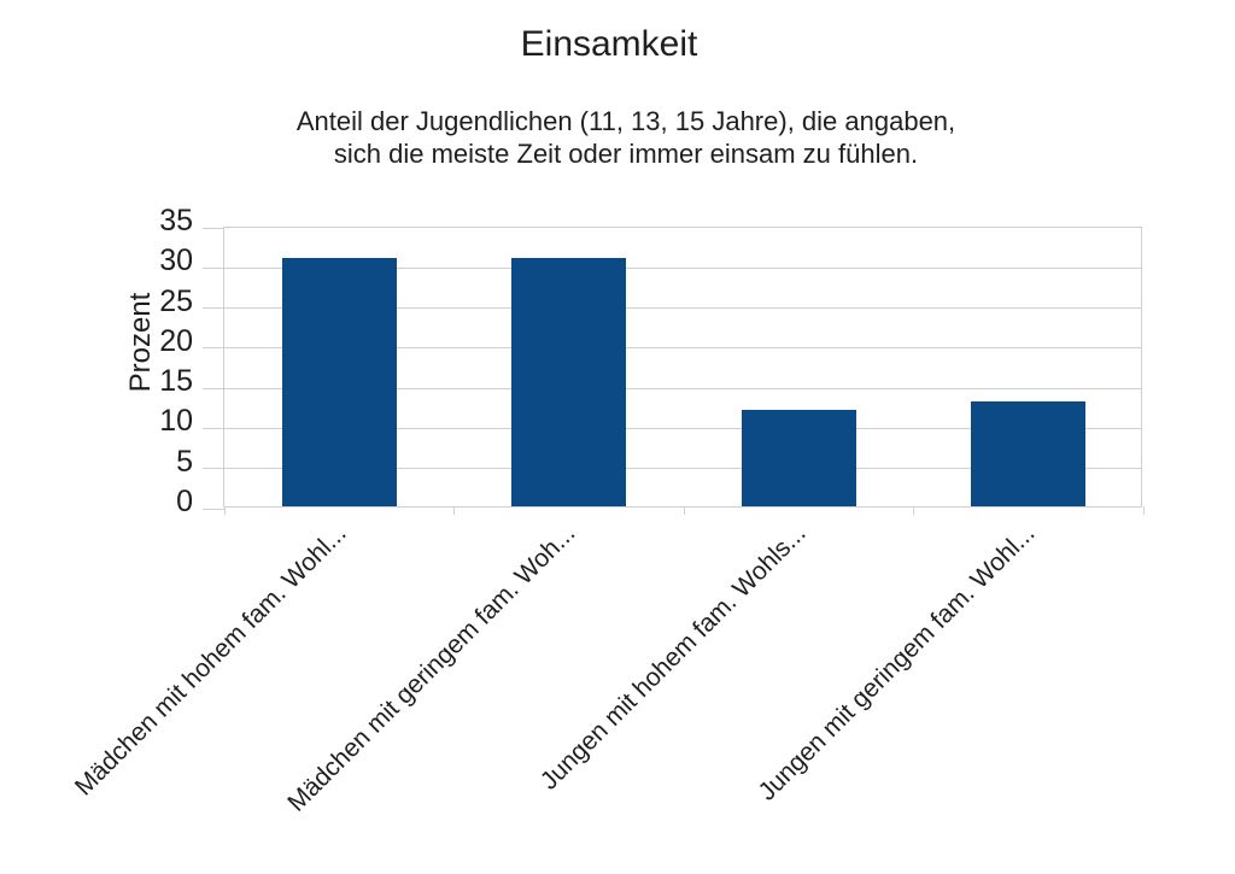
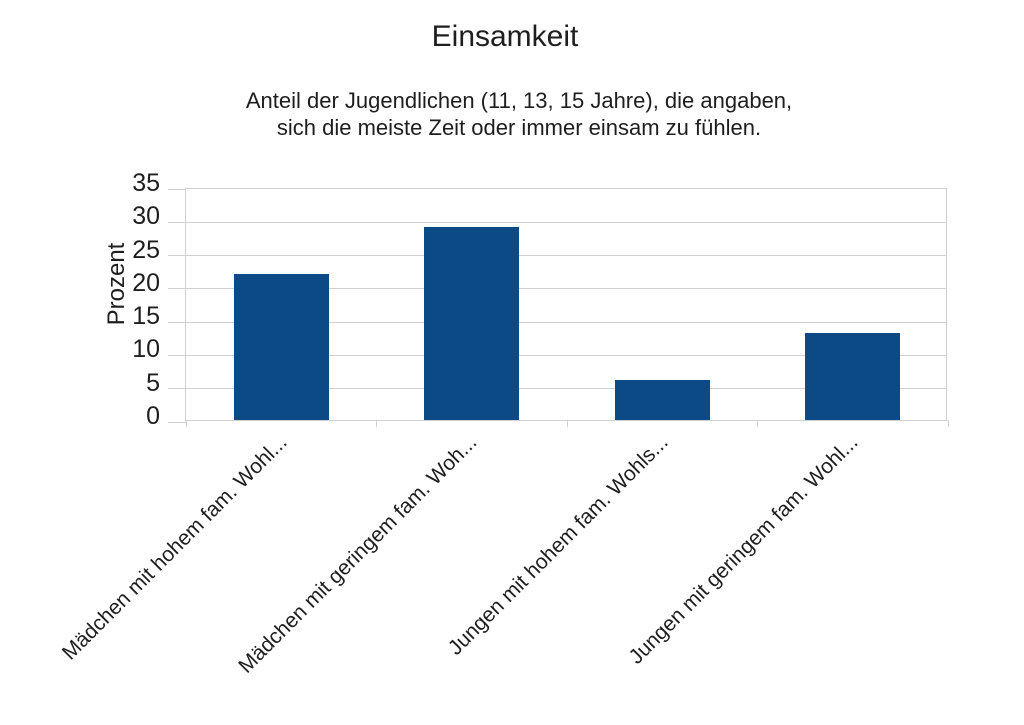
Mädchen mit hohem fam. Wohl...: 31 -> 22
Mädchen mit geringem fam. Woh...: 31 -> 29
Jungen mit hohem fam. Wohls...: 12 -> 6
